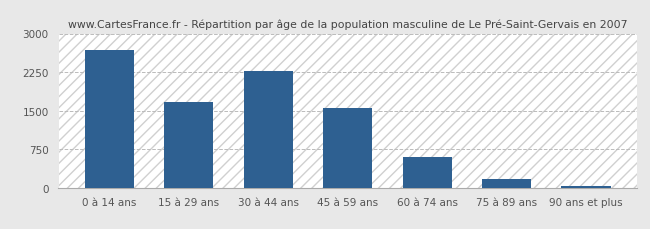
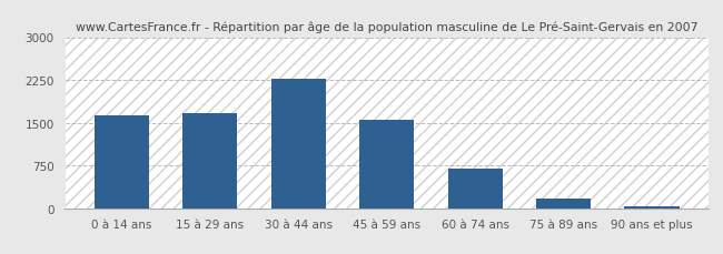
0 à 14 ans: 2680 -> 1620
60 à 74 ans: 600 -> 700
